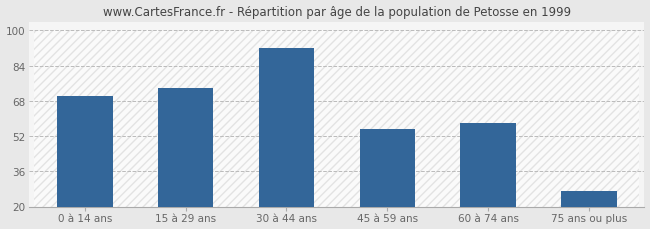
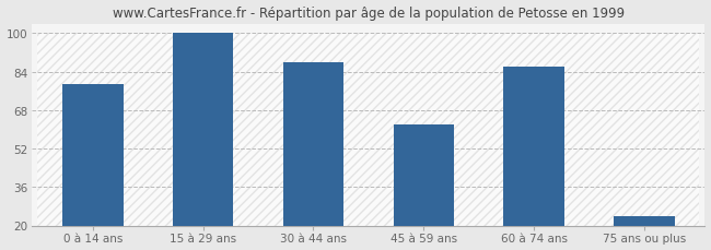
0 à 14 ans: 70 -> 79
15 à 29 ans: 74 -> 100
30 à 44 ans: 92 -> 88
45 à 59 ans: 55 -> 62
60 à 74 ans: 58 -> 86
75 ans ou plus: 27 -> 24
